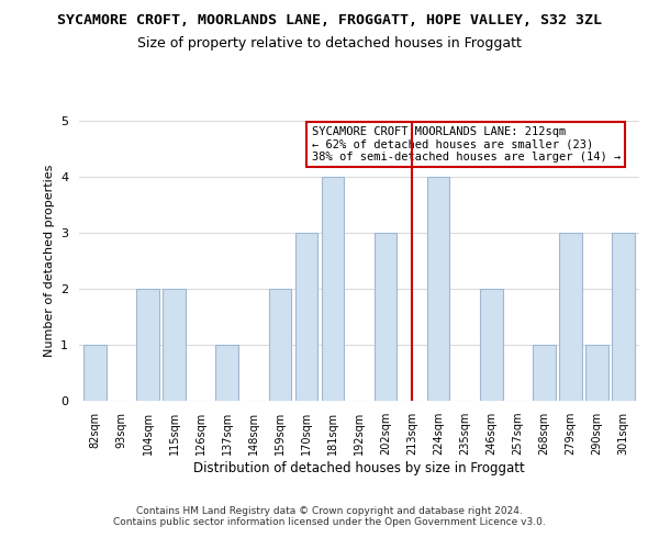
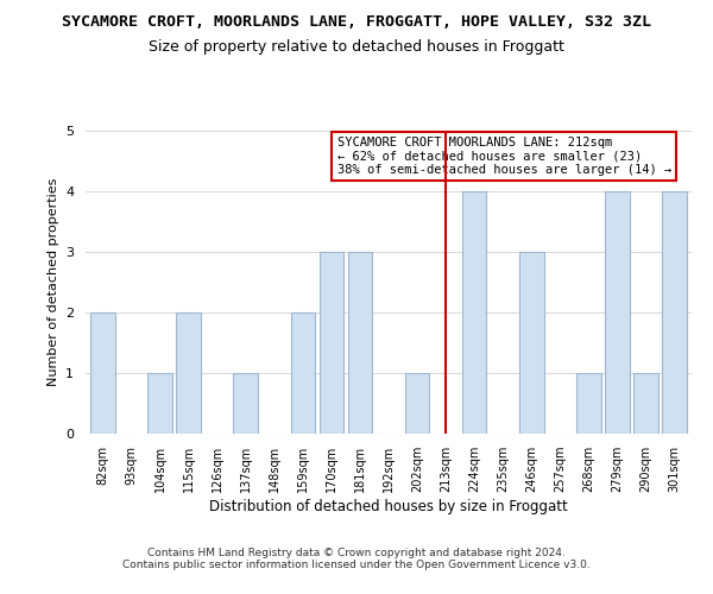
82sqm: 1 -> 2
104sqm: 2 -> 1
181sqm: 4 -> 3
202sqm: 3 -> 1
246sqm: 2 -> 3
279sqm: 3 -> 4
301sqm: 3 -> 4
